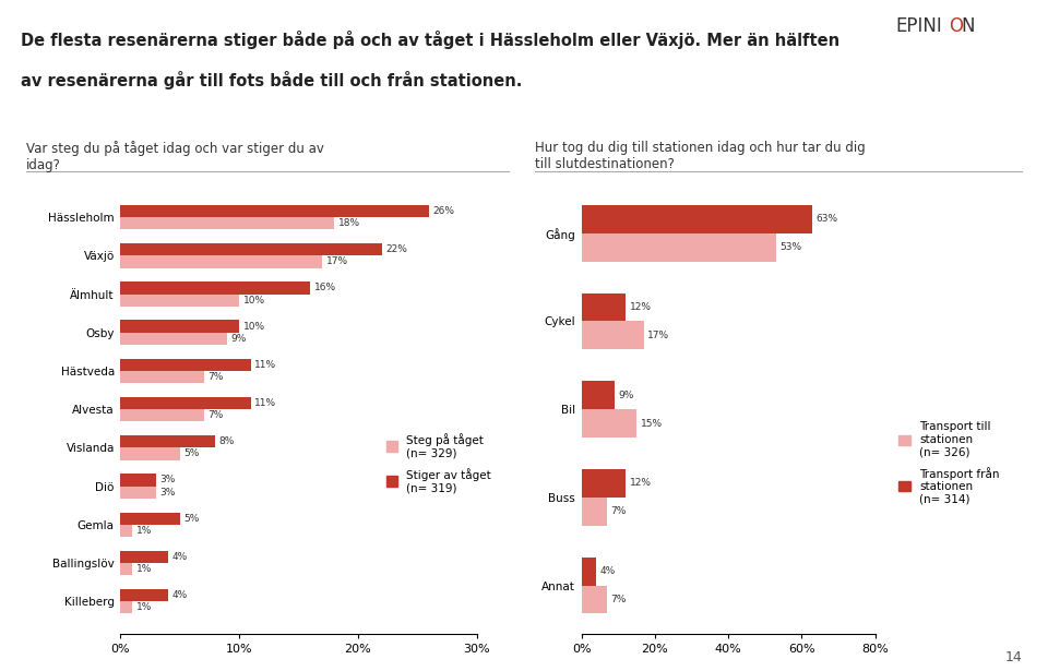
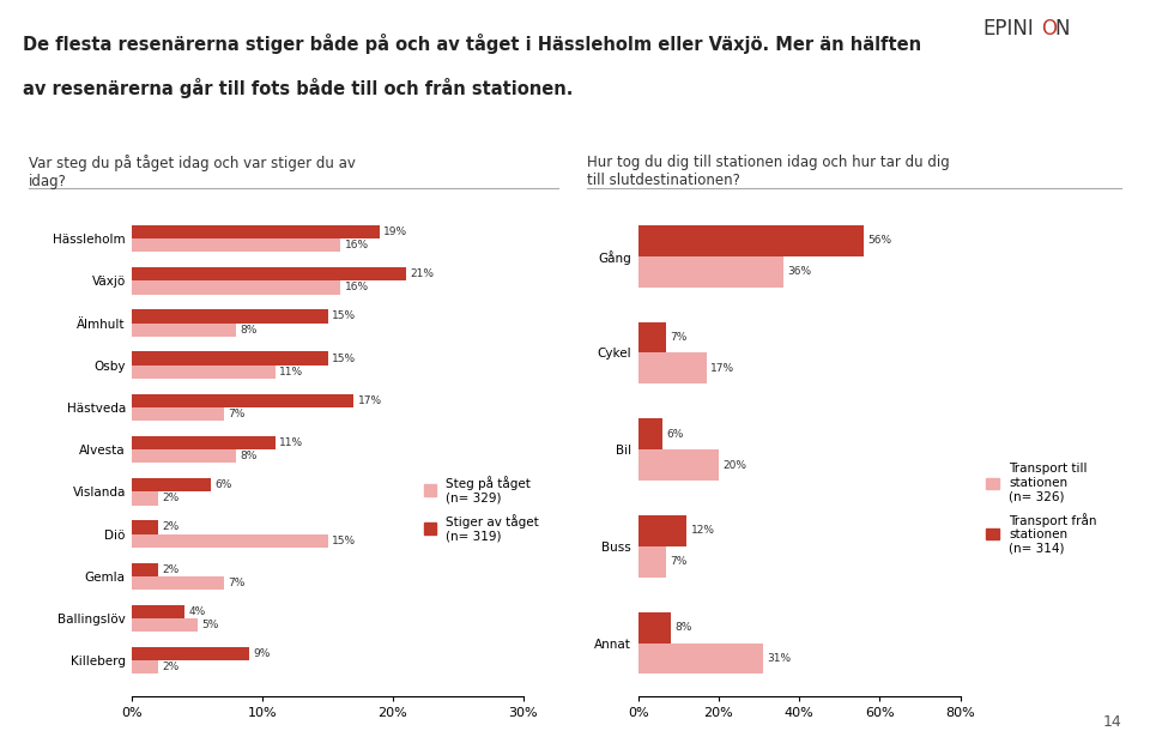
Stiger av tåget (n= 319)/Hässleholm: 26% -> 19%
Steg på tåget (n= 329)/Hässleholm: 18% -> 16%
Stiger av tåget (n= 319)/Växjö: 22% -> 21%
Steg på tåget (n= 329)/Växjö: 17% -> 16%
Stiger av tåget (n= 319)/Älmhult: 16% -> 15%
Steg på tåget (n= 329)/Älmhult: 10% -> 8%
Stiger av tåget (n= 319)/Osby: 10% -> 15%
Steg på tåget (n= 329)/Osby: 9% -> 11%
Stiger av tåget (n= 319)/Hästveda: 11% -> 17%
Steg på tåget (n= 329)/Alvesta: 7% -> 8%
Stiger av tåget (n= 319)/Vislanda: 8% -> 6%
Steg på tåget (n= 329)/Vislanda: 5% -> 2%
Stiger av tåget (n= 319)/Diö: 3% -> 2%
Steg på tåget (n= 329)/Diö: 3% -> 15%
Stiger av tåget (n= 319)/Gemla: 5% -> 2%
Steg på tåget (n= 329)/Gemla: 1% -> 7%
Steg på tåget (n= 329)/Ballingslöv: 1% -> 5%
Stiger av tåget (n= 319)/Killeberg: 4% -> 9%
Steg på tåget (n= 329)/Killeberg: 1% -> 2%
Transport från stationen (n= 314)/Gång: 63% -> 56%
Transport till stationen (n= 326)/Gång: 53% -> 36%
Transport från stationen (n= 314)/Cykel: 12% -> 7%
Transport från stationen (n= 314)/Bil: 9% -> 6%
Transport till stationen (n= 326)/Bil: 15% -> 20%
Transport från stationen (n= 314)/Annat: 4% -> 8%
Transport till stationen (n= 326)/Annat: 7% -> 31%
